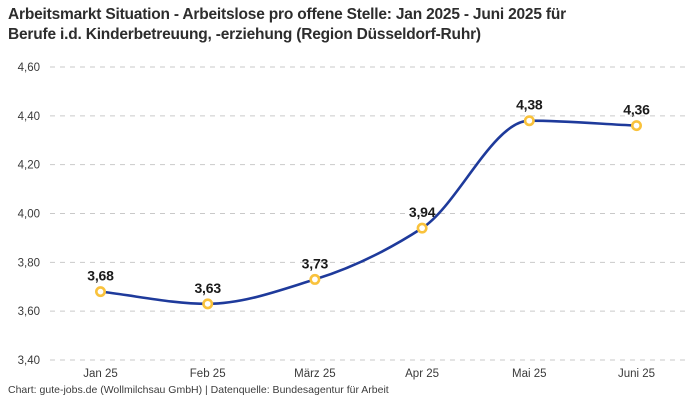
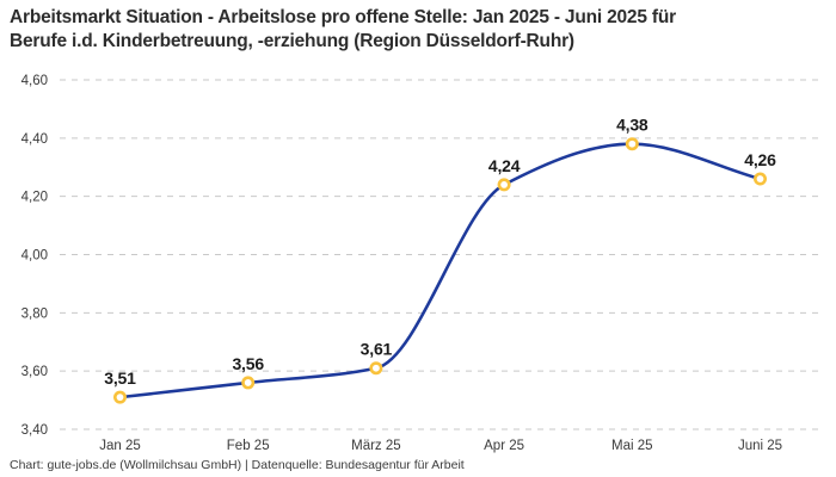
Jan 25: 3,68 -> 3,51
Feb 25: 3,63 -> 3,56
März 25: 3,73 -> 3,61
Apr 25: 3,94 -> 4,24
Juni 25: 4,36 -> 4,26
